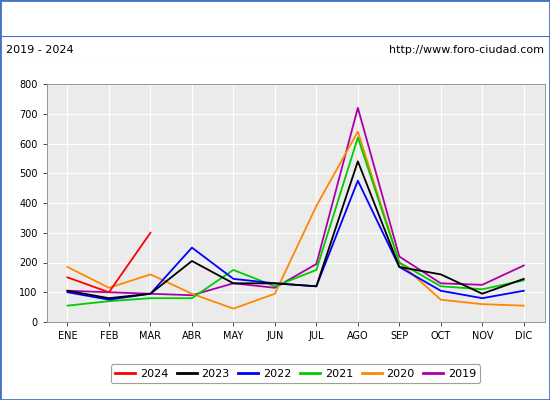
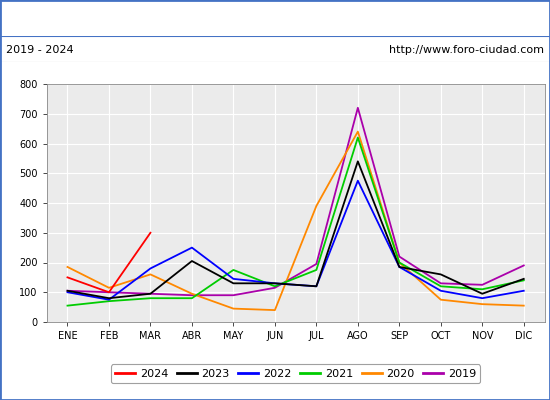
2022/MAR: 95 -> 180
2019/MAY: 130 -> 90
2020/JUN: 95 -> 40
